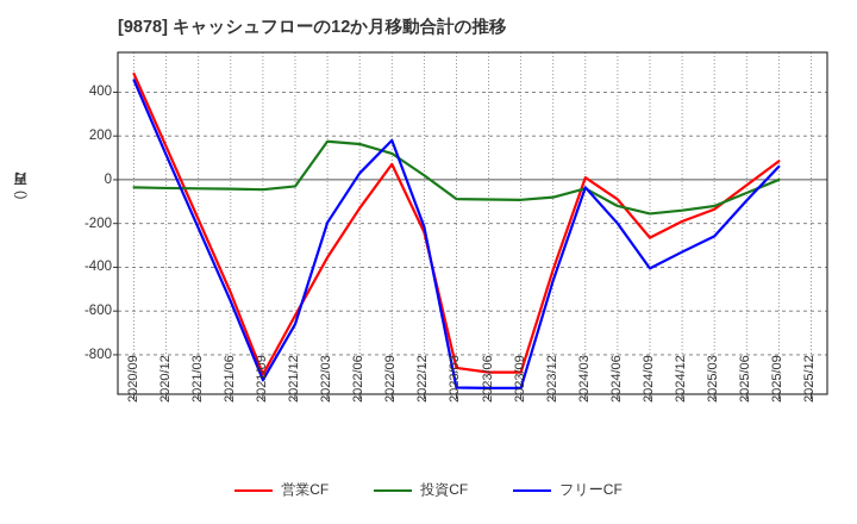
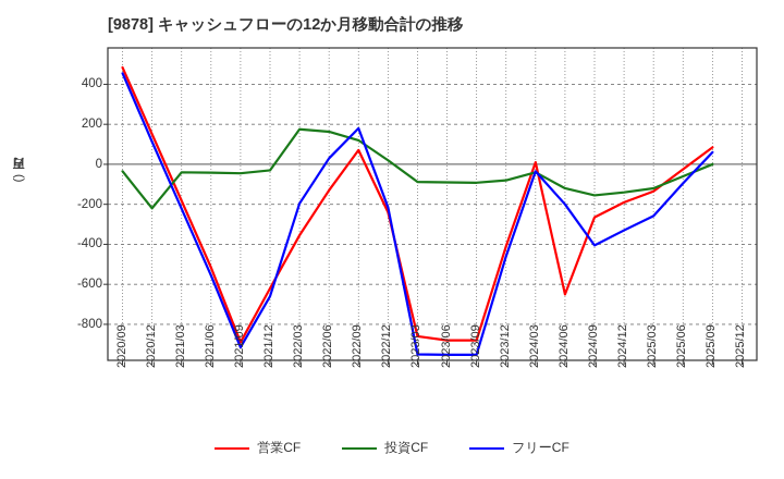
投資CF/2020/12: -40 -> -220
営業CF/2024/06: -90 -> -650
